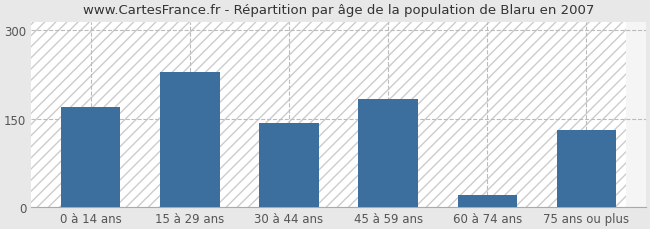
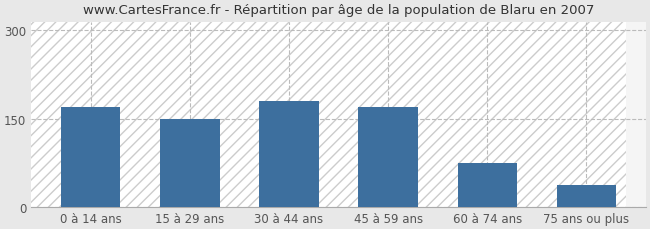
15 à 29 ans: 230 -> 150
30 à 44 ans: 142 -> 180
45 à 59 ans: 184 -> 170
60 à 74 ans: 20 -> 75
75 ans ou plus: 130 -> 38
